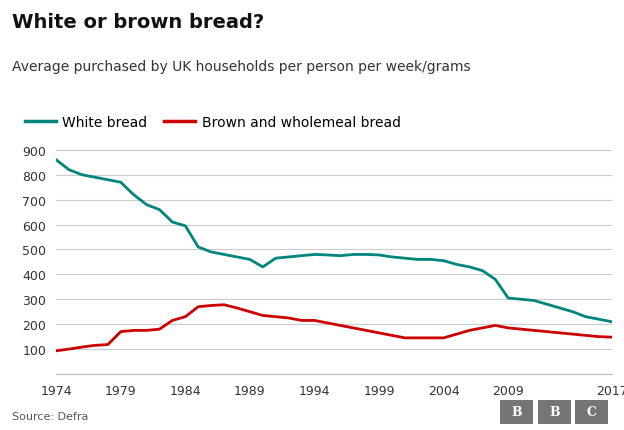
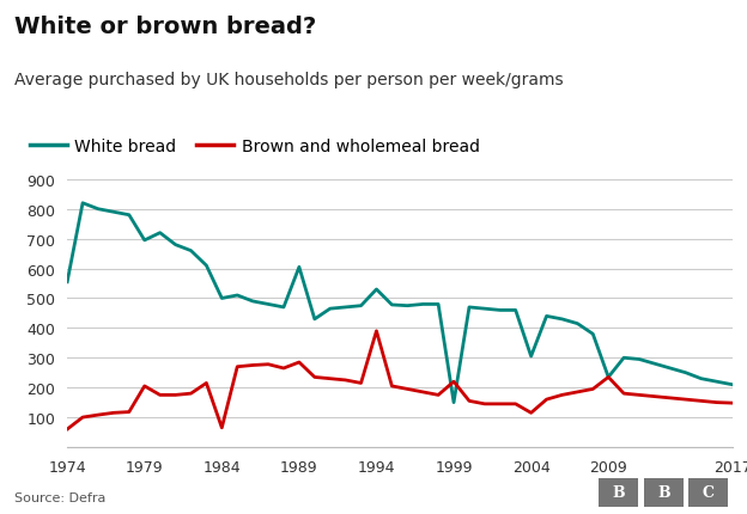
White bread/1974: 860 -> 555
Brown and wholemeal bread/1974: 93 -> 60
White bread/1979: 770 -> 695
Brown and wholemeal bread/1979: 170 -> 205
White bread/1984: 595 -> 500
Brown and wholemeal bread/1984: 230 -> 65
White bread/1989: 460 -> 605
Brown and wholemeal bread/1989: 250 -> 285
White bread/1994: 480 -> 530
Brown and wholemeal bread/1994: 215 -> 390
White bread/1999: 478 -> 150
Brown and wholemeal bread/1999: 165 -> 220
White bread/2004: 455 -> 305
Brown and wholemeal bread/2004: 145 -> 115
White bread/2009: 305 -> 235
Brown and wholemeal bread/2009: 185 -> 235
